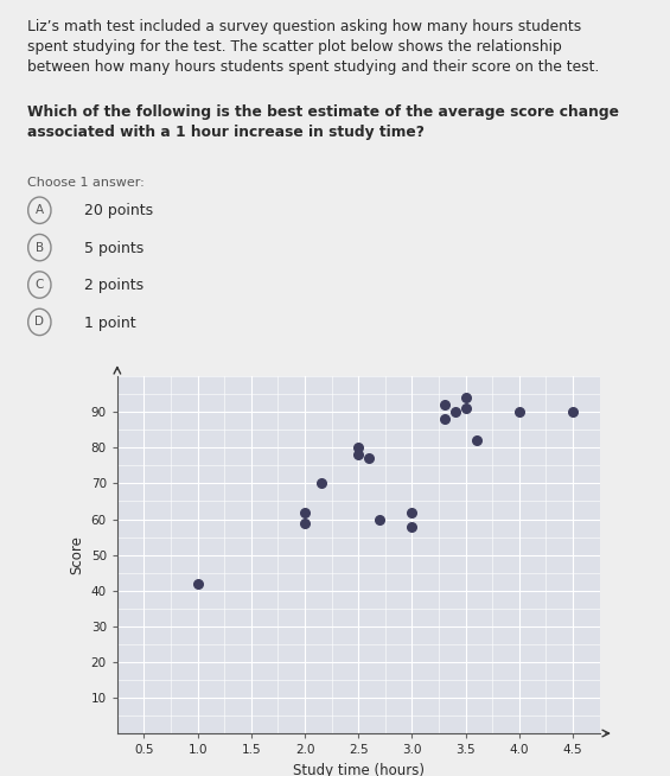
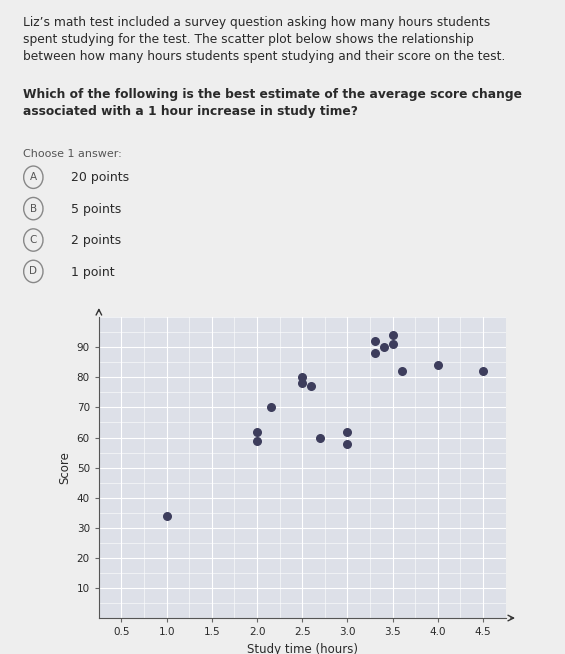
1.0: 42 -> 34
4.0: 90 -> 84
4.5: 90 -> 82
